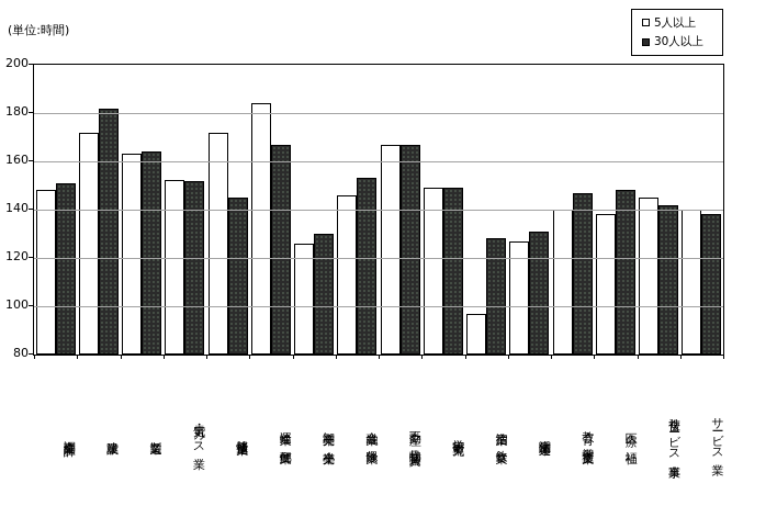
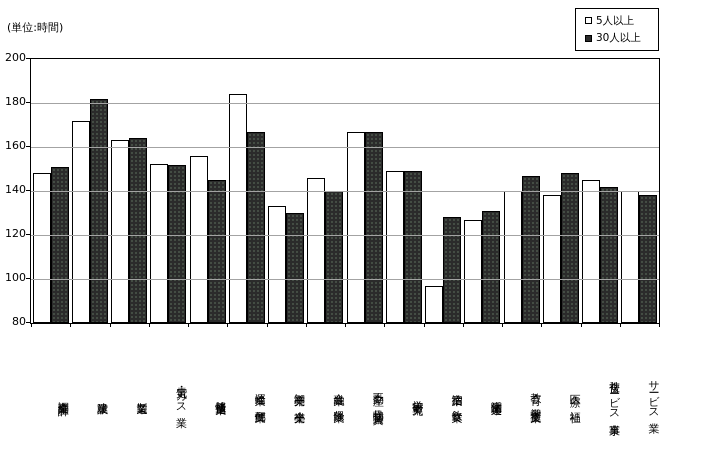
5人以上/情報通信業: 172 -> 156
5人以上/卸売業,小売業: 126 -> 133
30人以上/金融業,保険業: 153 -> 140
